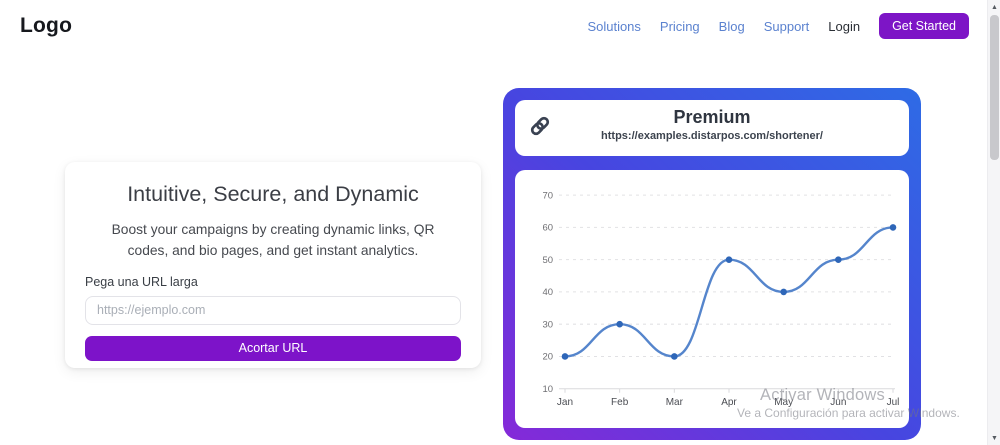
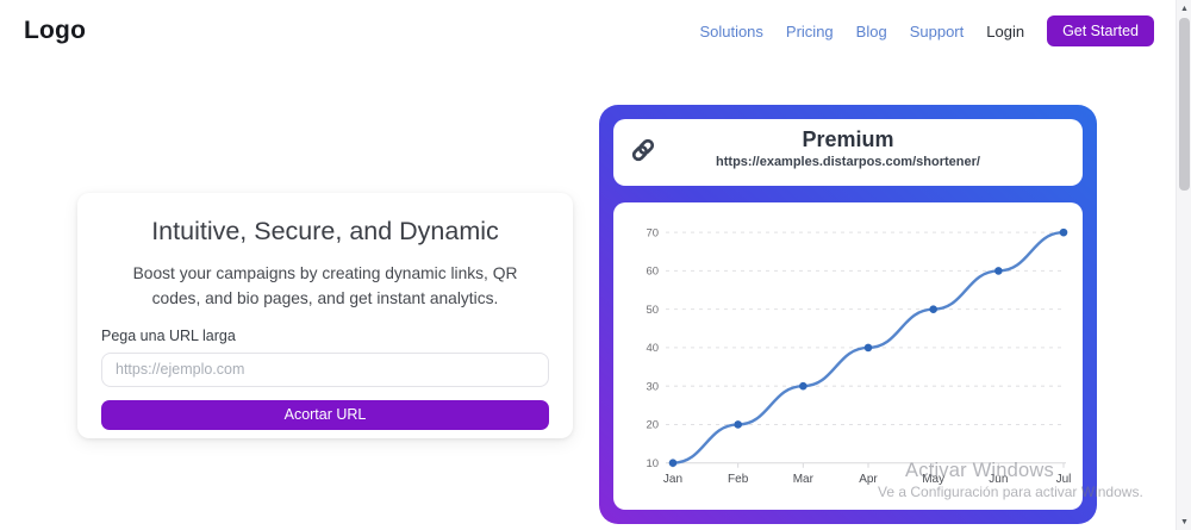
Jan: 20 -> 10
Feb: 30 -> 20
Mar: 20 -> 30
Apr: 50 -> 40
May: 40 -> 50
Jun: 50 -> 60
Jul: 60 -> 70
